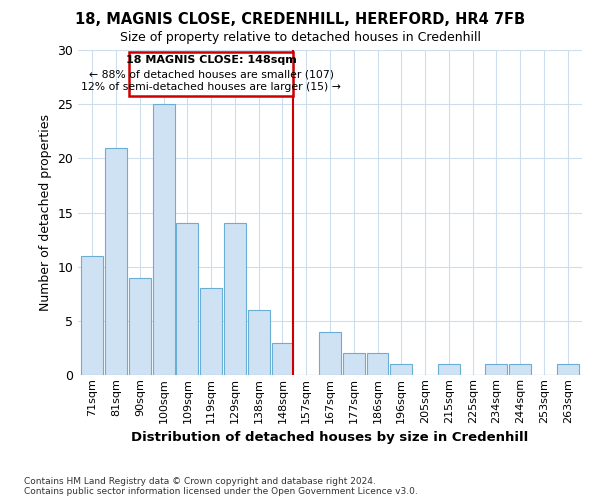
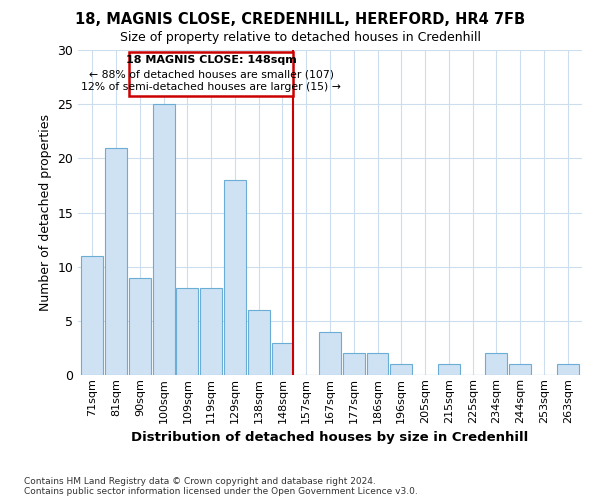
109sqm: 14 -> 8
129sqm: 14 -> 18
234sqm: 1 -> 2
